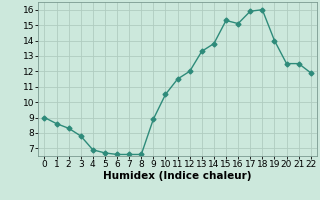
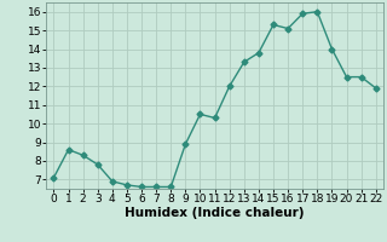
0: 9.0 -> 7.1
11: 11.5 -> 10.3
